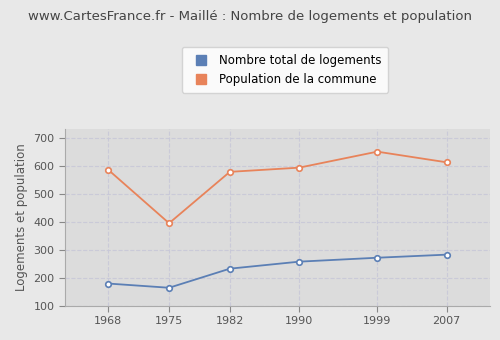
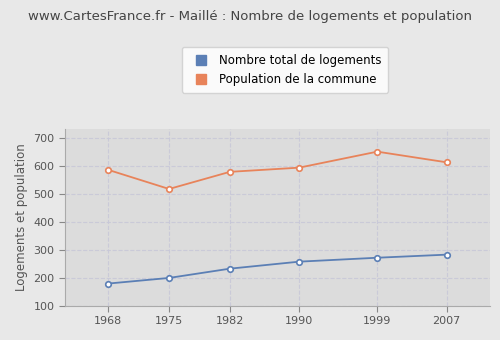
Nombre total de logements/1975: 165 -> 200
Population de la commune/1975: 395 -> 517
